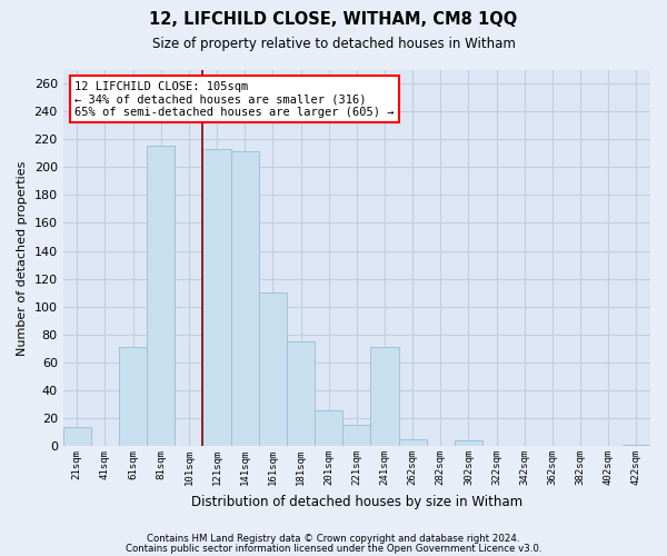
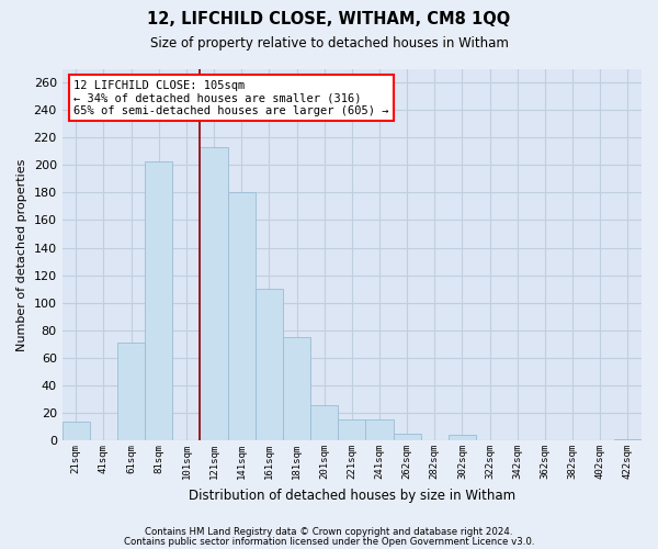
81sqm: 215 -> 203
141sqm: 211 -> 180
241sqm: 71 -> 15
